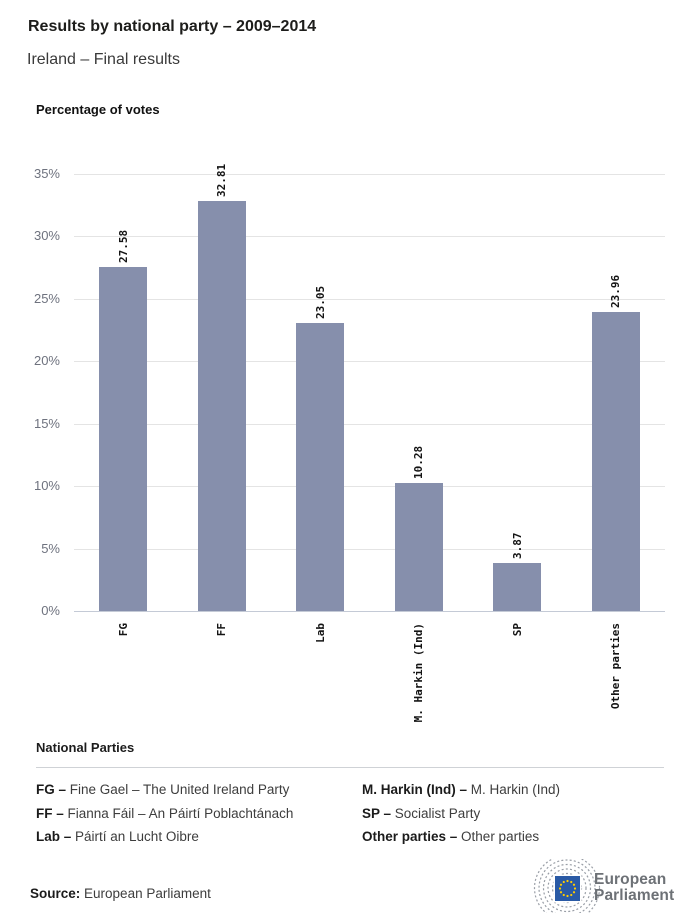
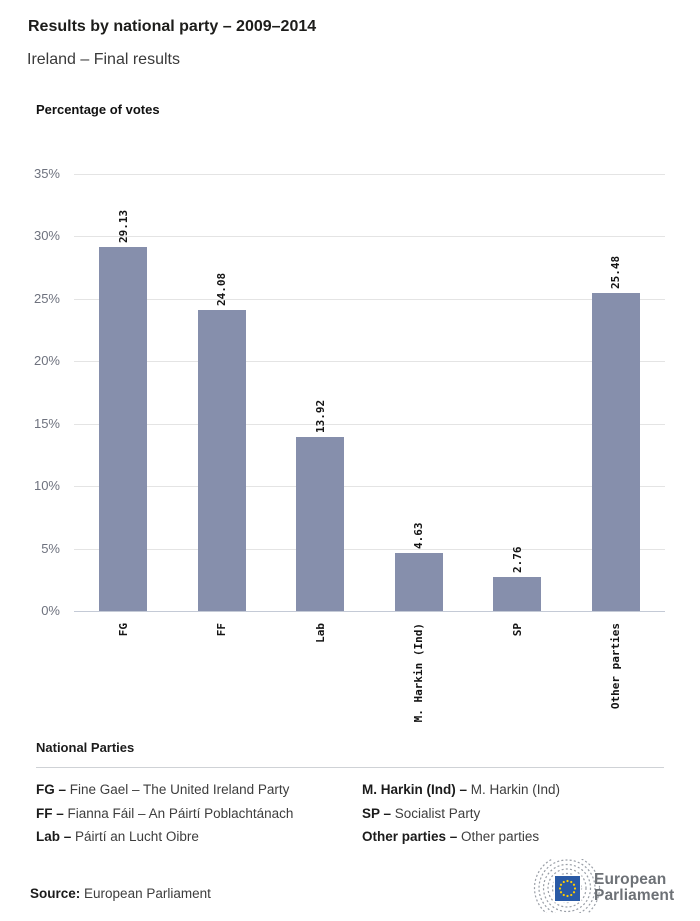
FG: 27.58 -> 29.13
FF: 32.81 -> 24.08
Lab: 23.05 -> 13.92
M. Harkin (Ind): 10.28 -> 4.63
SP: 3.87 -> 2.76
Other parties: 23.96 -> 25.48
